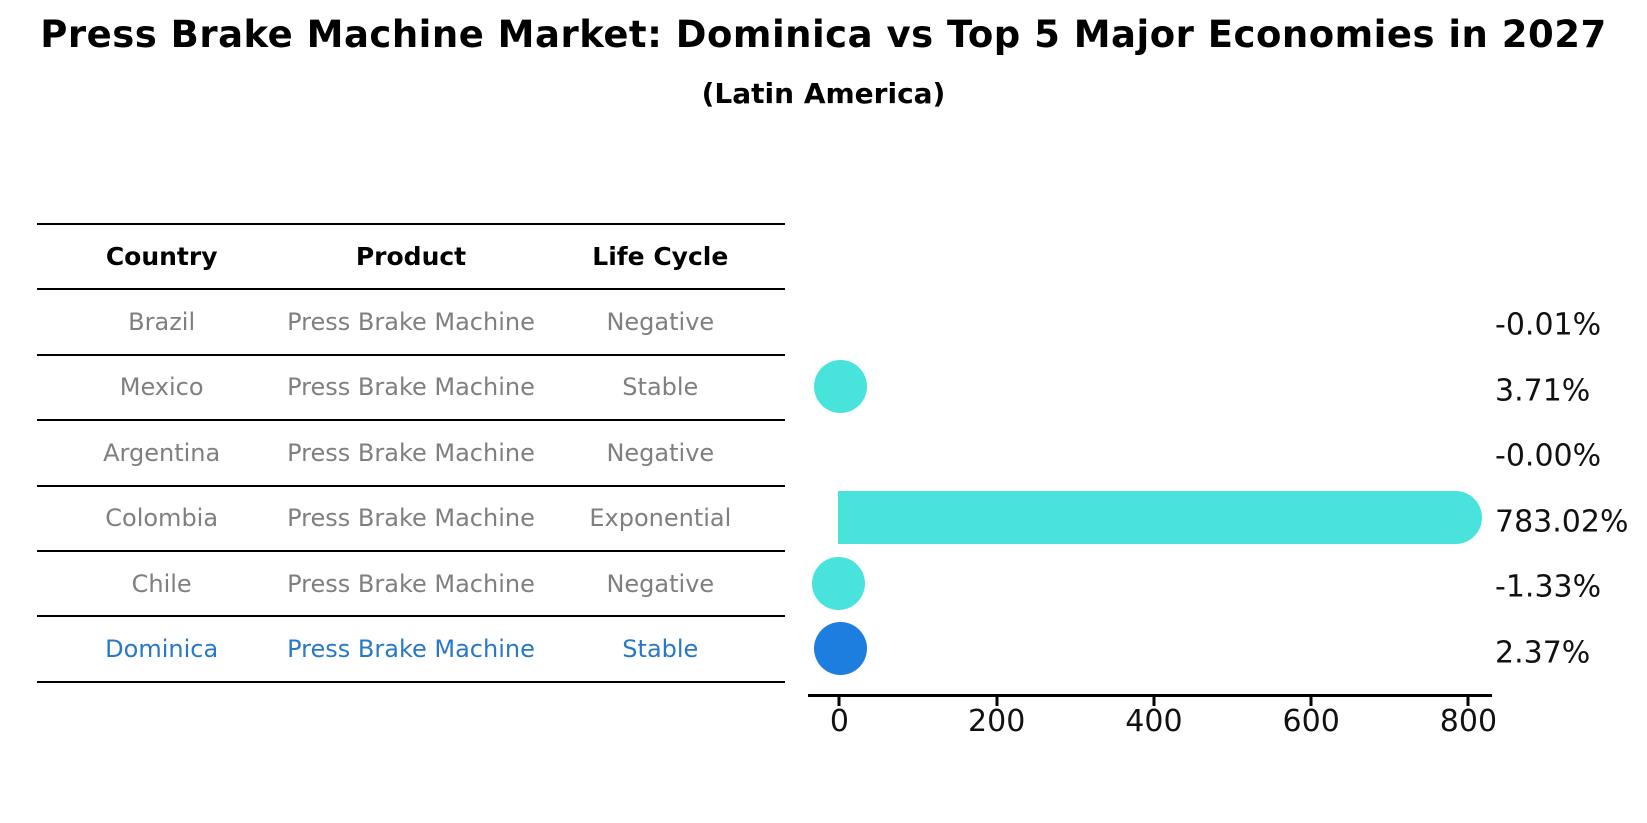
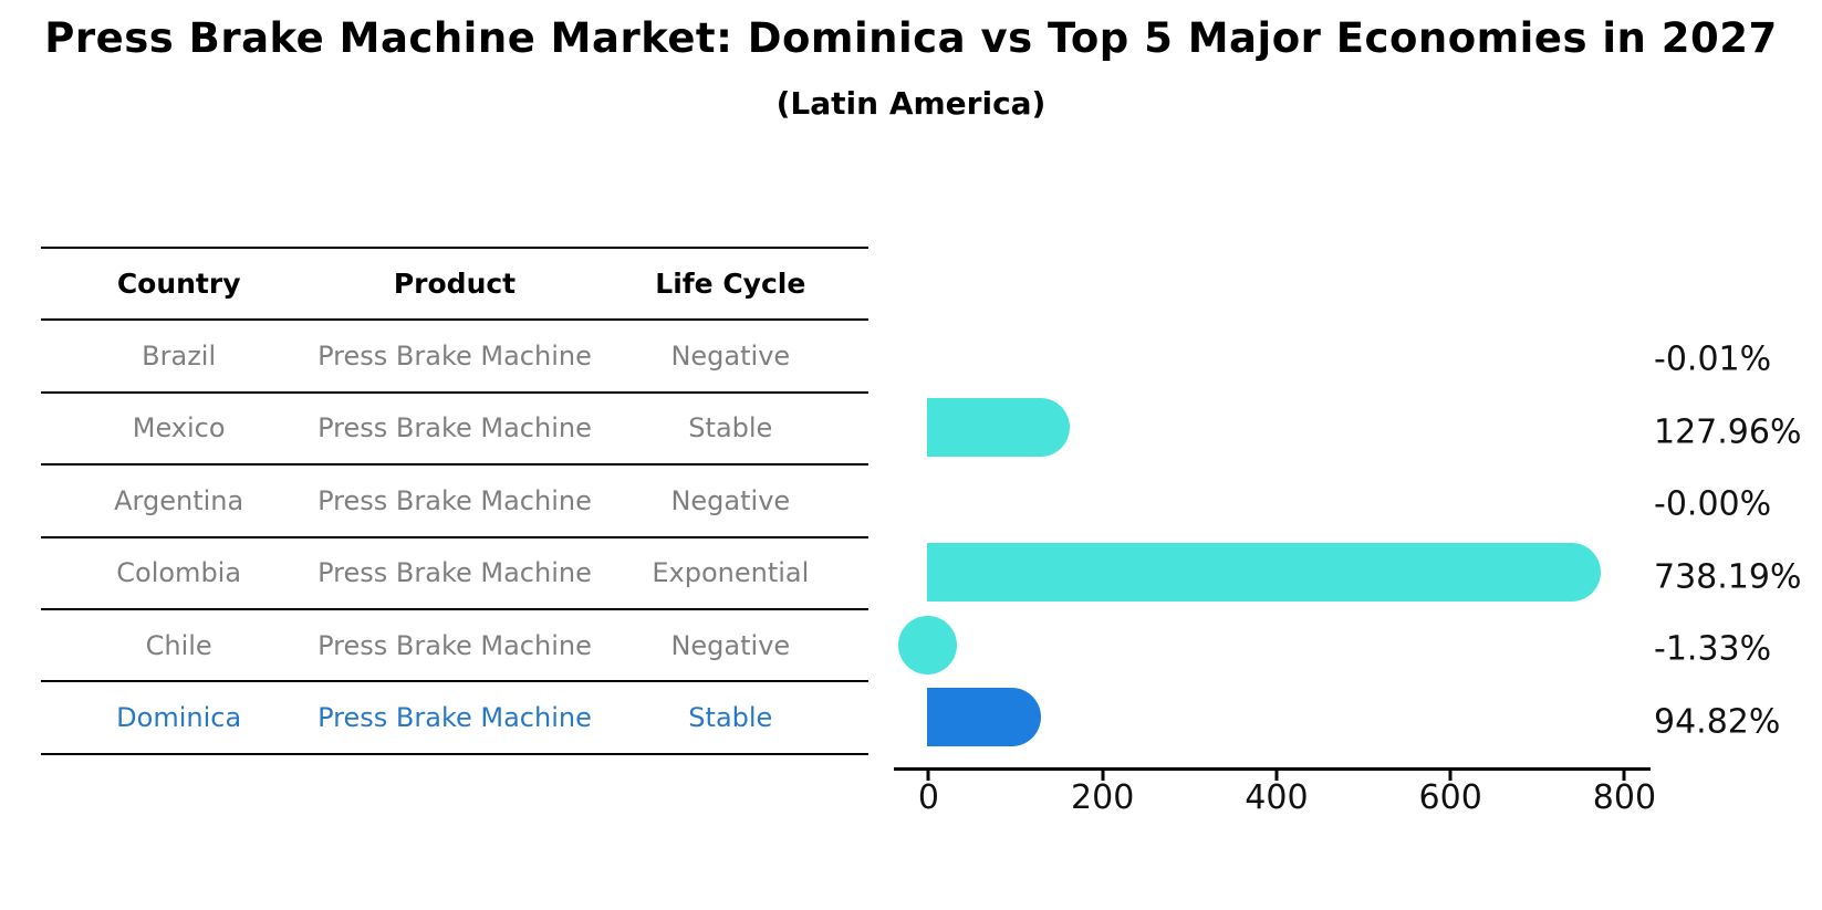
Mexico: 3.71% -> 127.96%
Colombia: 783.02% -> 738.19%
Dominica: 2.37% -> 94.82%
